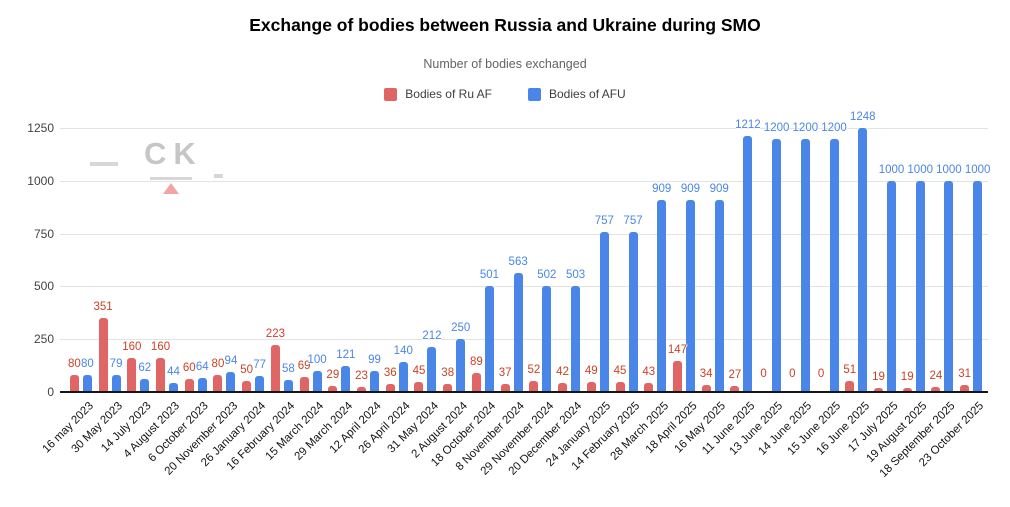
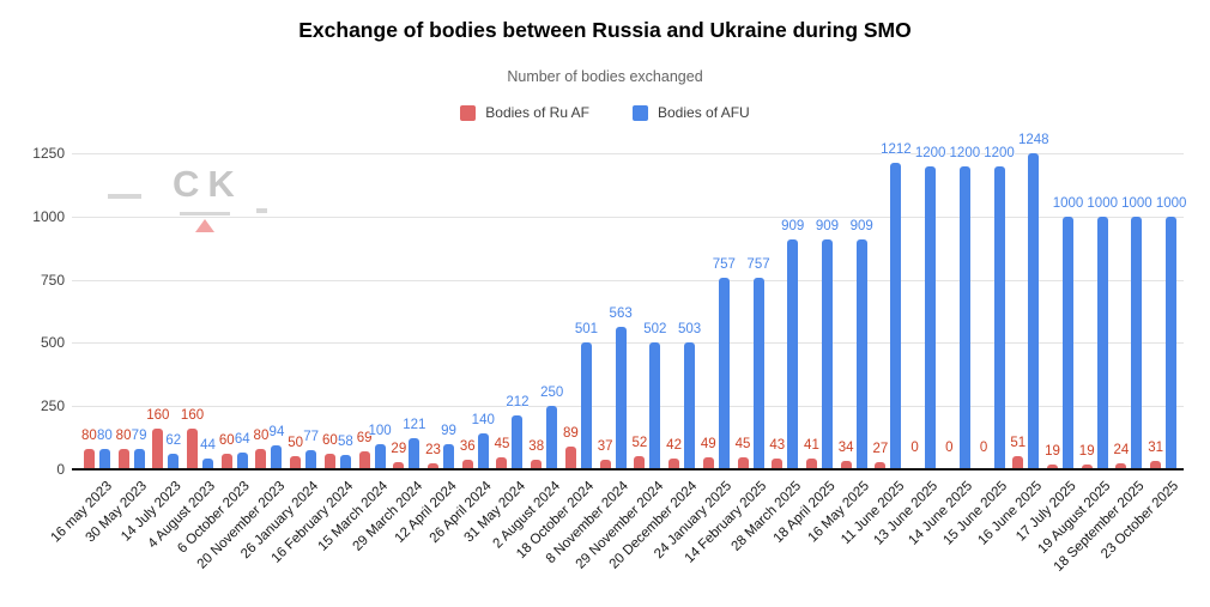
Bodies of Ru AF/30 May 2023: 351 -> 80
Bodies of Ru AF/16 February 2024: 223 -> 60
Bodies of Ru AF/18 April 2025: 147 -> 41
